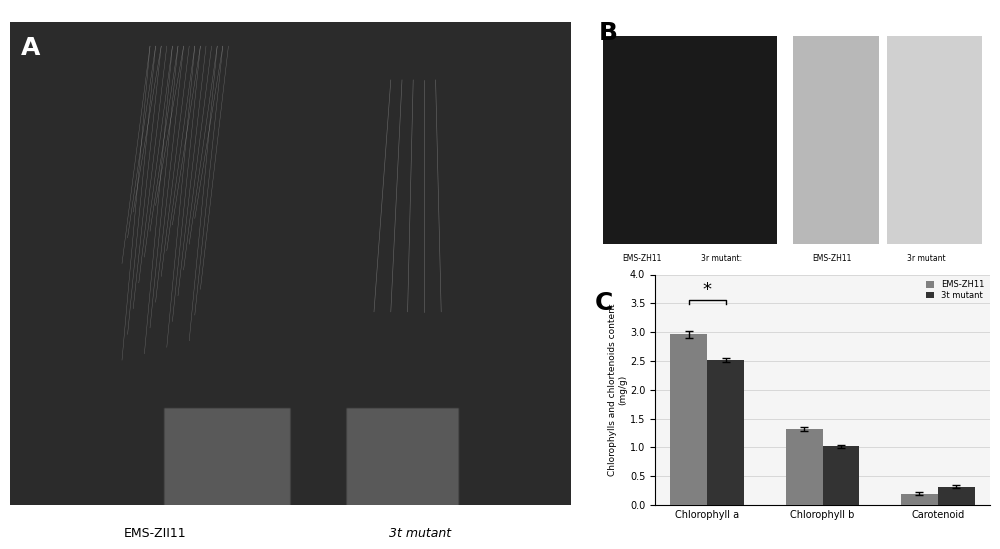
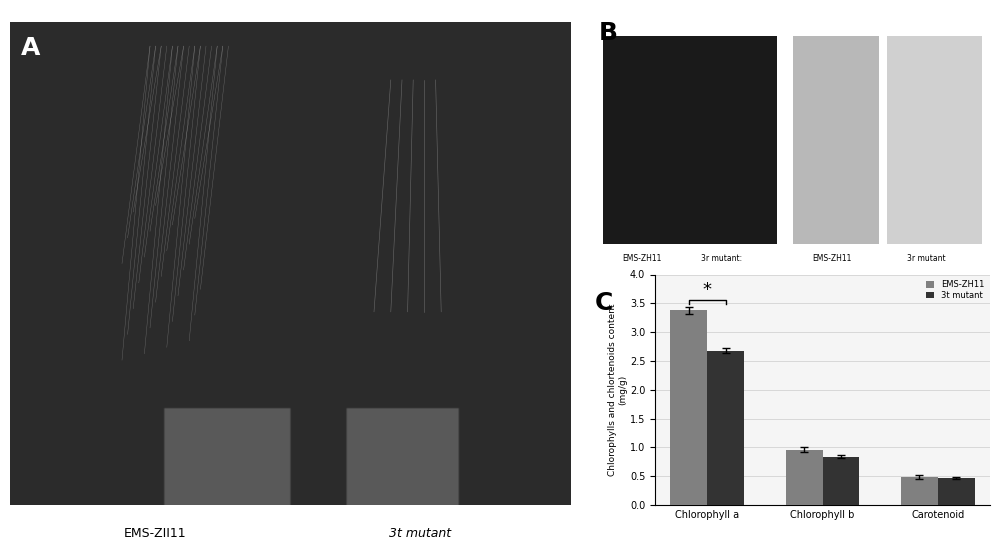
EMS-ZH11/Chlorophyll a: 2.96 -> 3.38
3t mutant/Chlorophyll a: 2.52 -> 2.68
EMS-ZH11/Chlorophyll b: 1.32 -> 0.96
3t mutant/Chlorophyll b: 1.02 -> 0.84
EMS-ZH11/Carotenoid: 0.20 -> 0.49
3t mutant/Carotenoid: 0.32 -> 0.47
